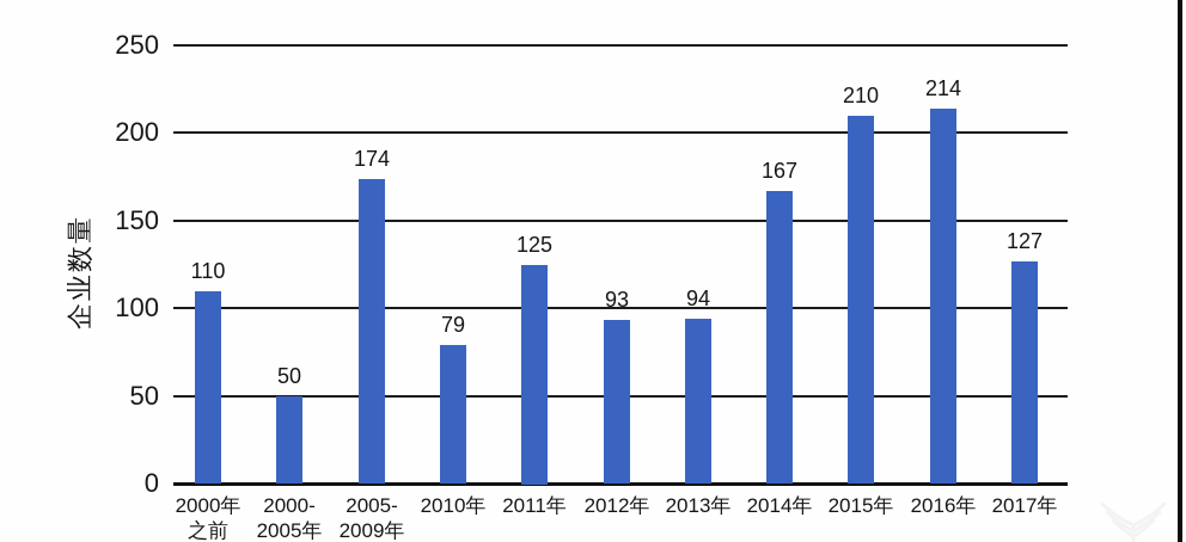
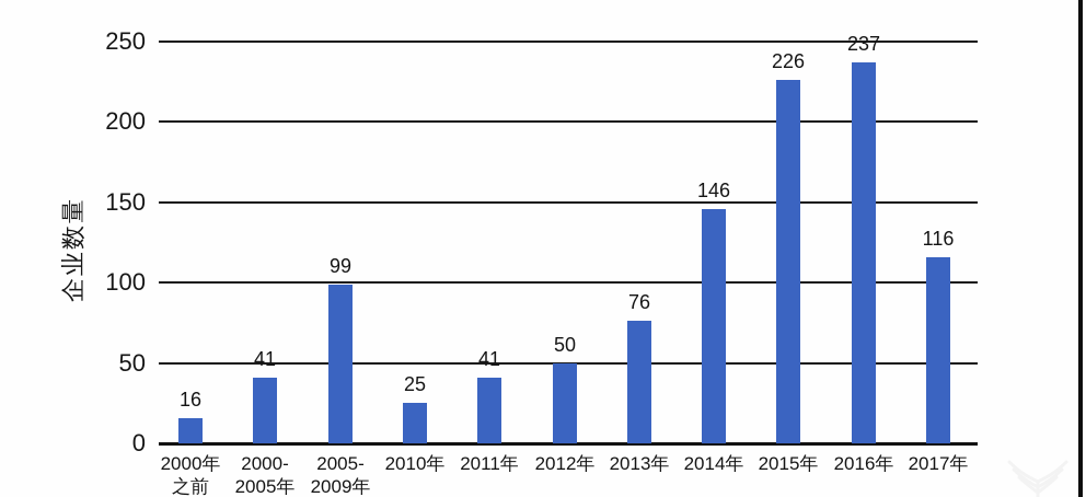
2000年 之前: 110 -> 16
2000- 2005年: 50 -> 41
2005- 2009年: 174 -> 99
2010年: 79 -> 25
2011年: 125 -> 41
2012年: 93 -> 50
2013年: 94 -> 76
2014年: 167 -> 146
2015年: 210 -> 226
2016年: 214 -> 237
2017年: 127 -> 116
